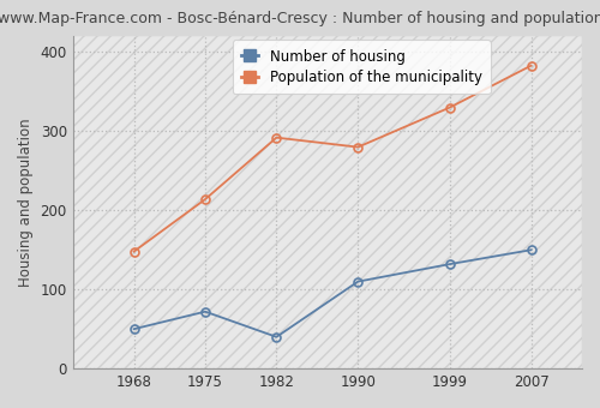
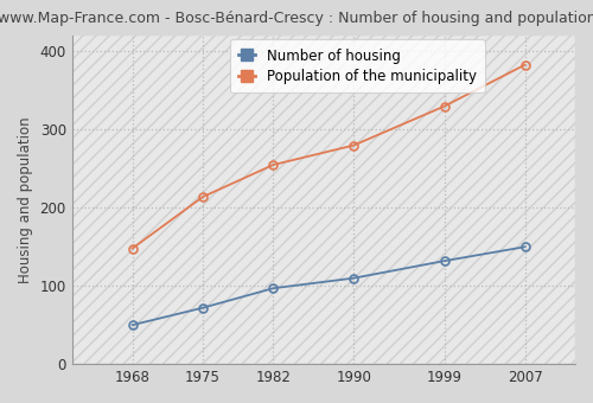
Number of housing/1982: 40 -> 97
Population of the municipality/1982: 292 -> 255
